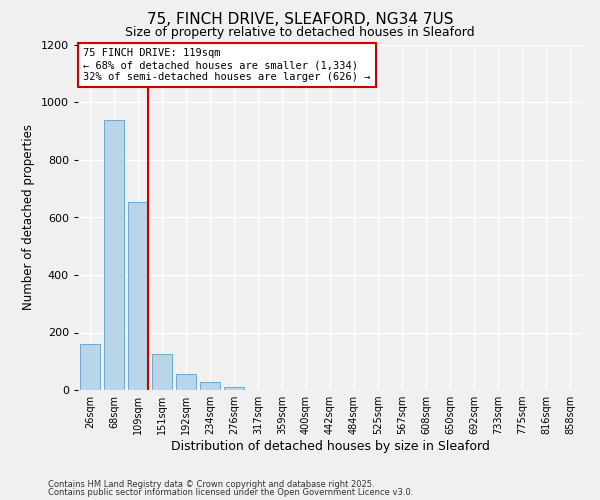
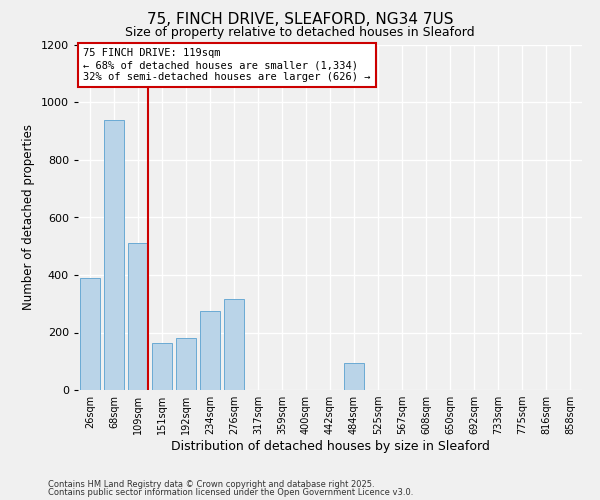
26sqm: 160 -> 390
109sqm: 655 -> 510
151sqm: 125 -> 165
192sqm: 57 -> 180
234sqm: 27 -> 275
276sqm: 12 -> 315
484sqm: 1 -> 95
